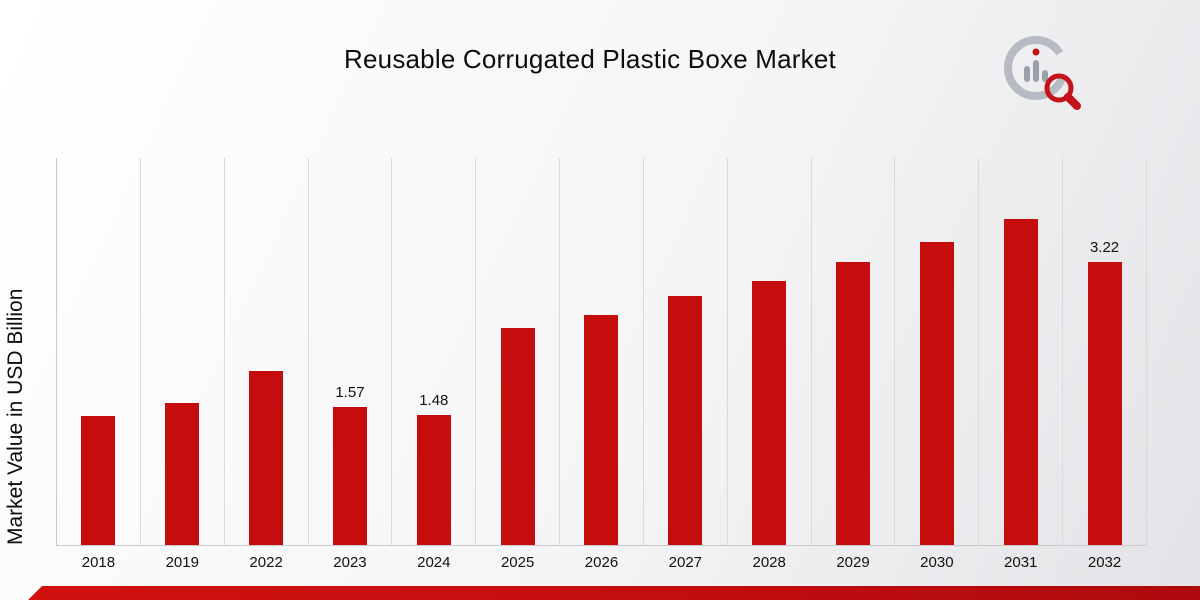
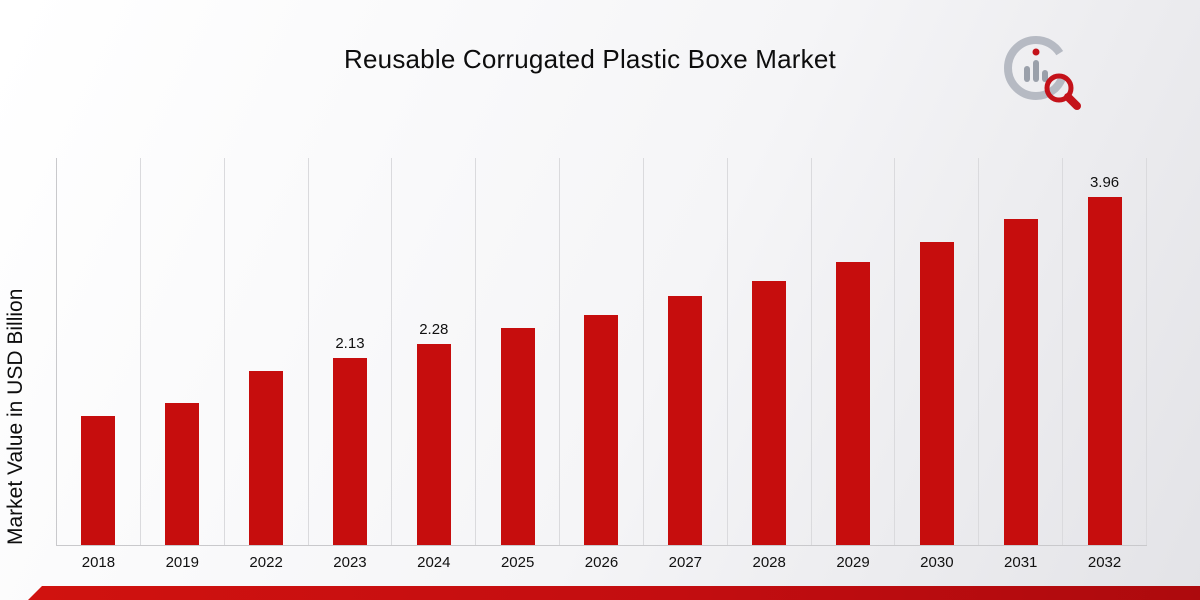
2023: 1.57 -> 2.13
2024: 1.48 -> 2.28
2032: 3.22 -> 3.96
